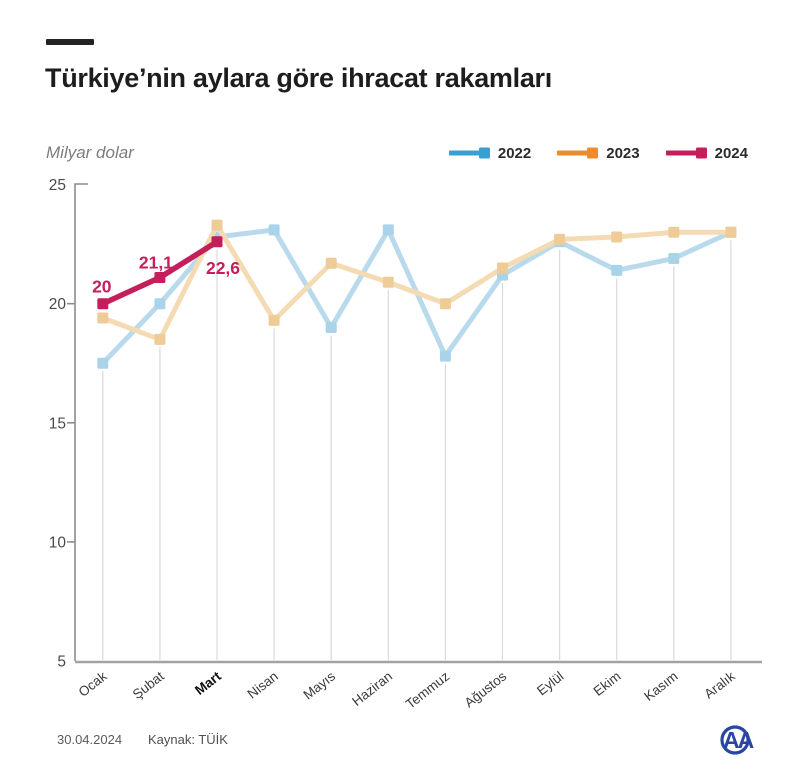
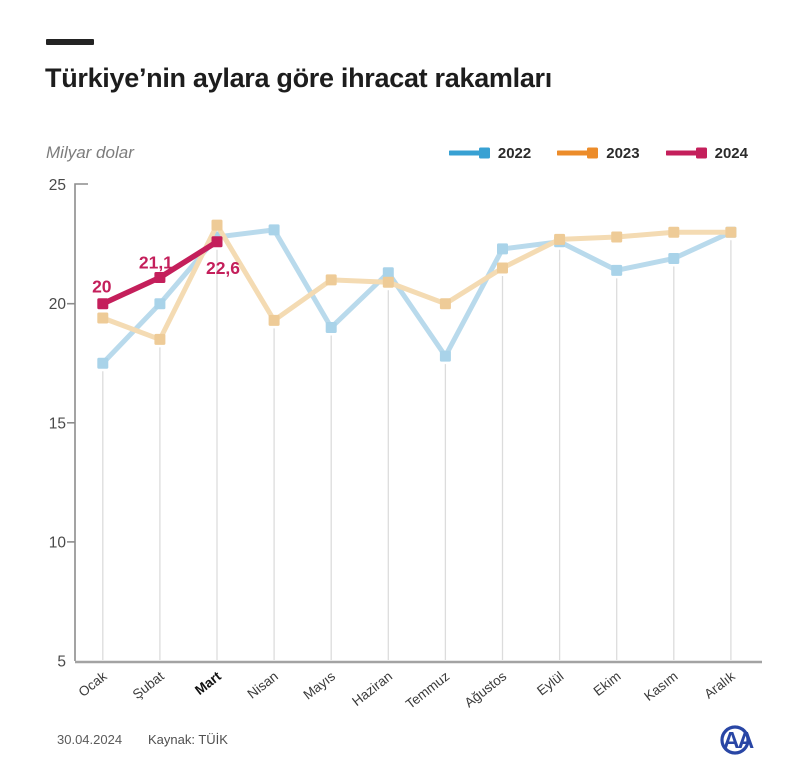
2023/Mayıs: 21.7 -> 21.0
2022/Haziran: 23.1 -> 21.3
2022/Ağustos: 21.2 -> 22.3
